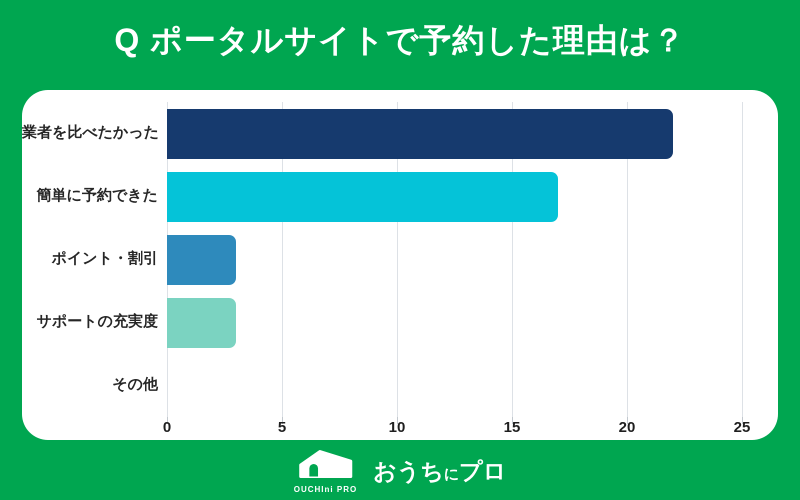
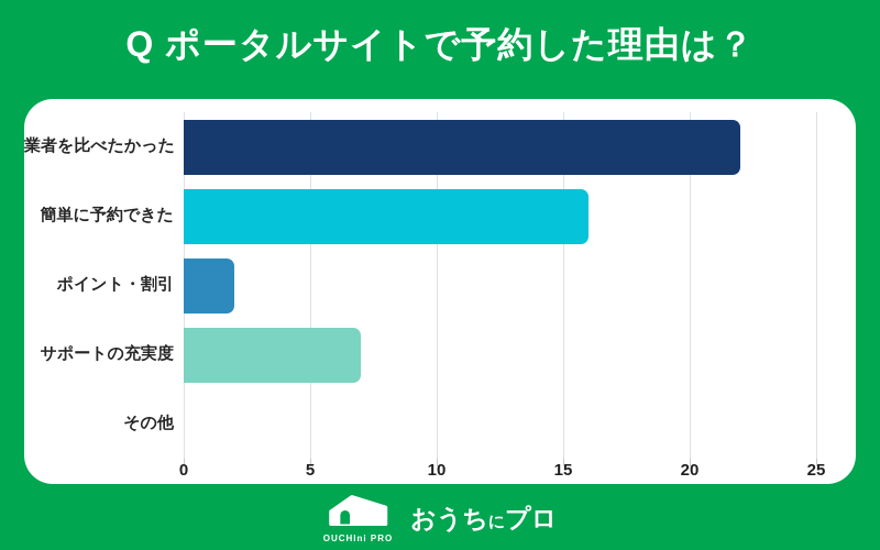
簡単に予約できた: 17 -> 16
ポイント・割引: 3 -> 2
サポートの充実度: 3 -> 7
